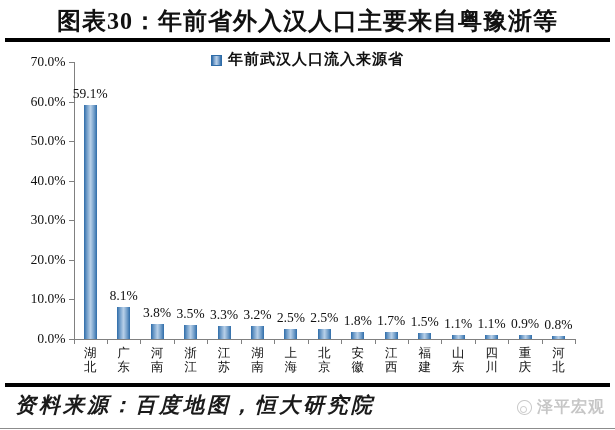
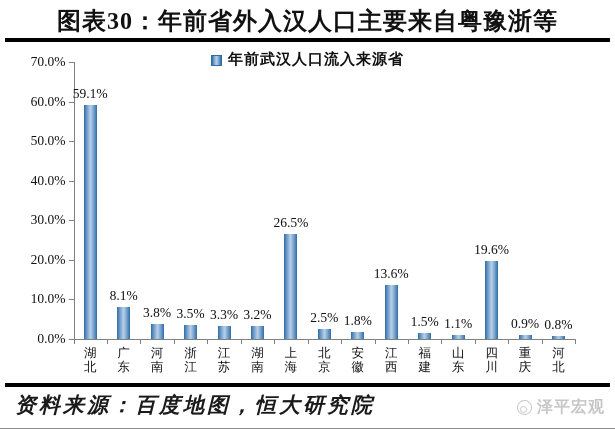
上海: 2.5% -> 26.5%
江西: 1.7% -> 13.6%
四川: 1.1% -> 19.6%
